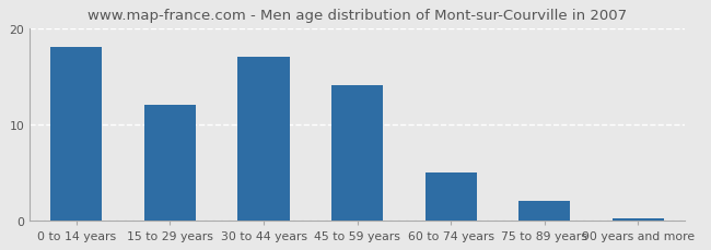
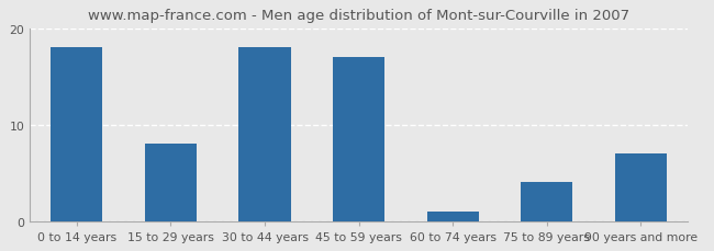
15 to 29 years: 12.0 -> 8.0
30 to 44 years: 17.0 -> 18.0
45 to 59 years: 14.0 -> 17.0
60 to 74 years: 5.0 -> 1.0
75 to 89 years: 2.0 -> 4.0
90 years and more: 0.2 -> 7.0
